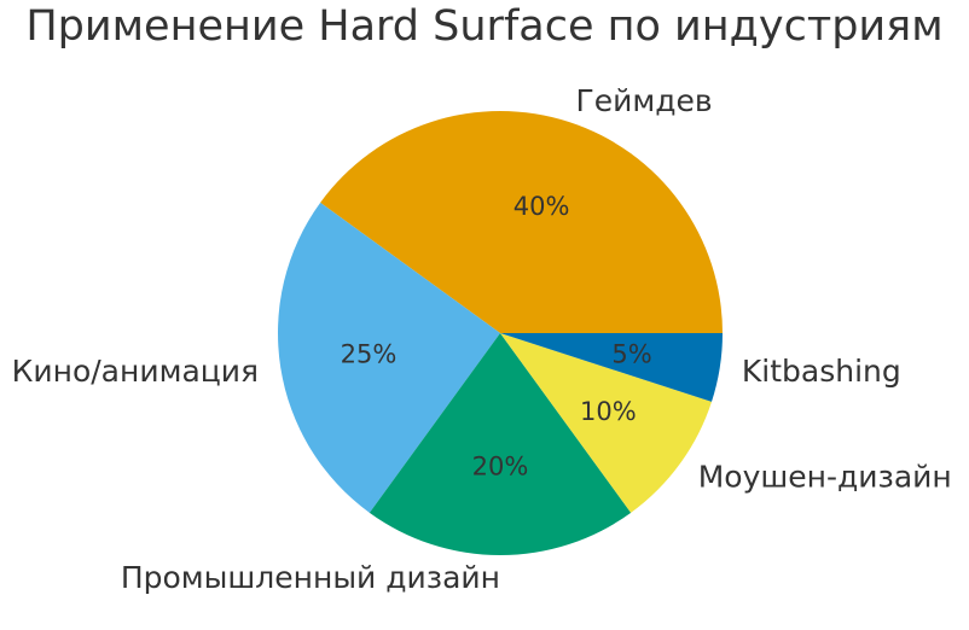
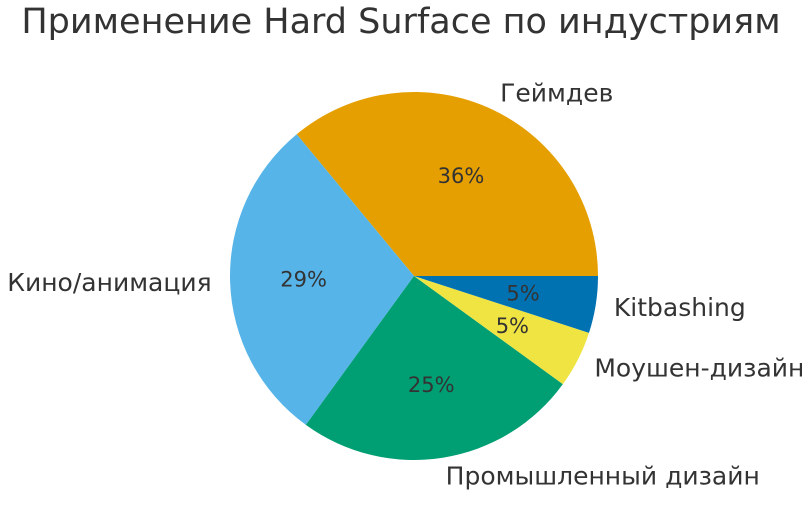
Геймдев: 40% -> 36%
Кино/анимация: 25% -> 29%
Промышленный дизайн: 20% -> 25%
Моушен-дизайн: 10% -> 5%
